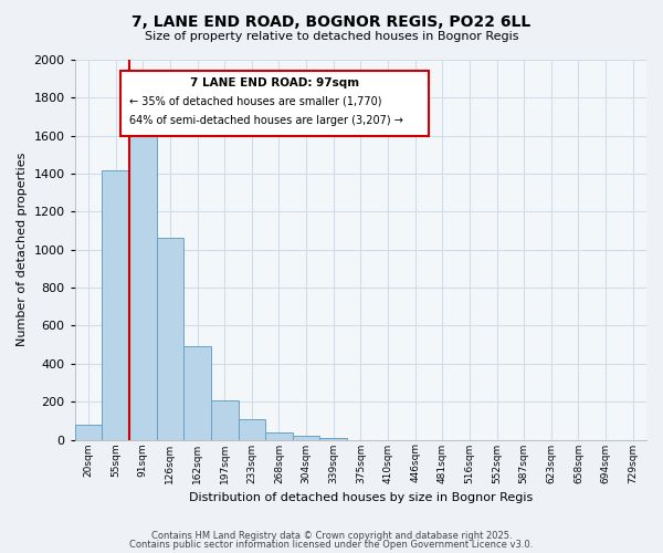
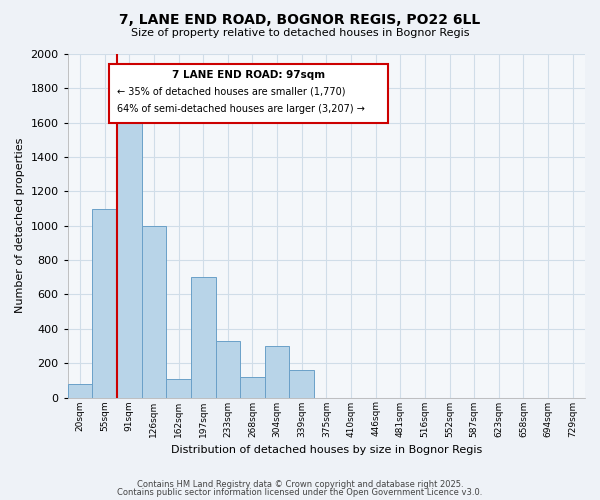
55sqm: 1420 -> 1100
126sqm: 1060 -> 1000
162sqm: 490 -> 110
197sqm: 200 -> 700
233sqm: 110 -> 330
268sqm: 40 -> 120
304sqm: 20 -> 300
339sqm: 10 -> 160
